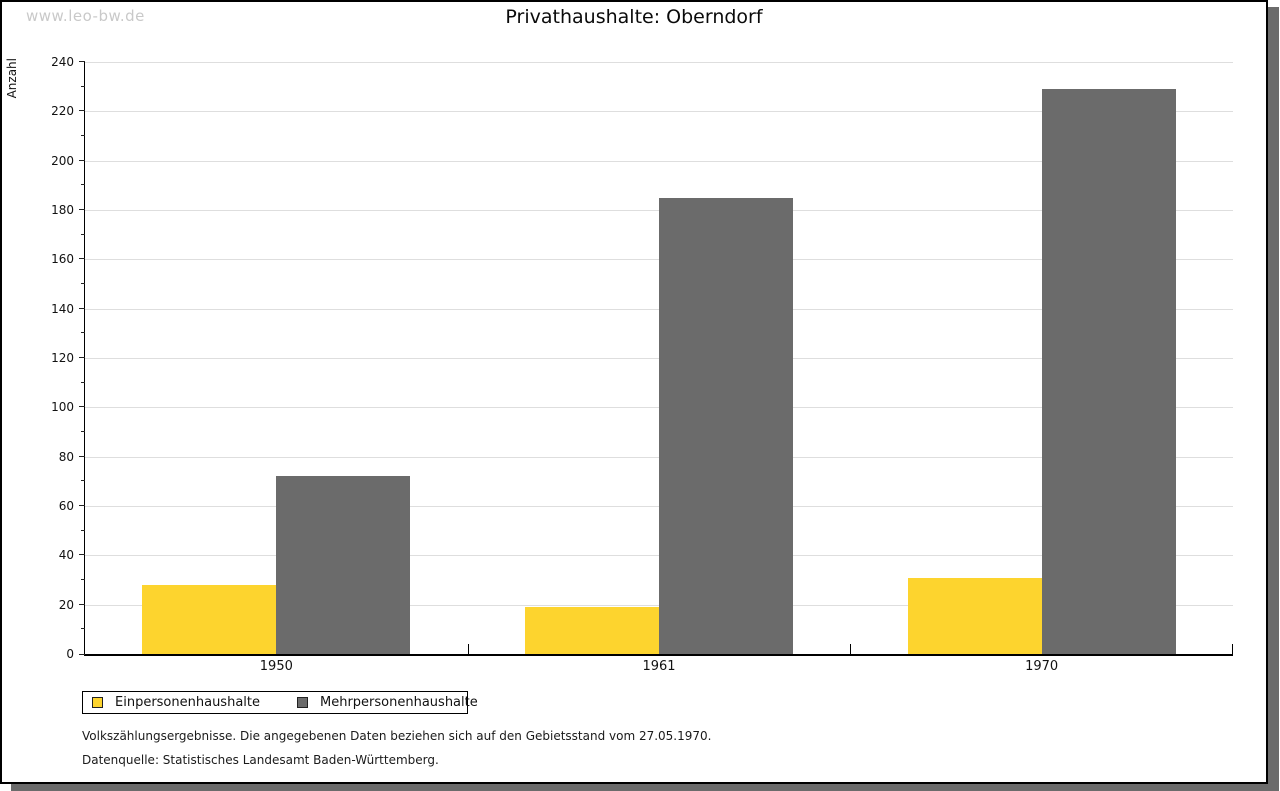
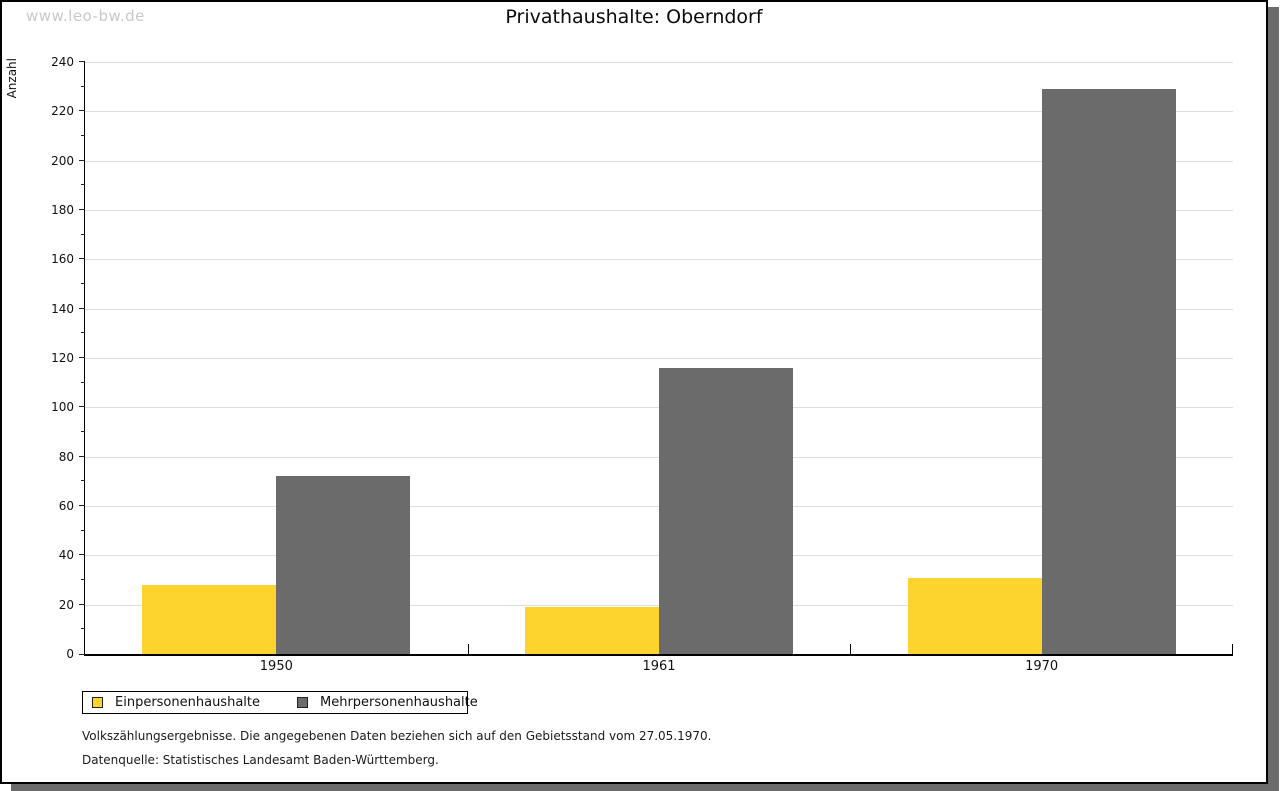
Mehrpersonenhaushalte/1961: 185 -> 116
